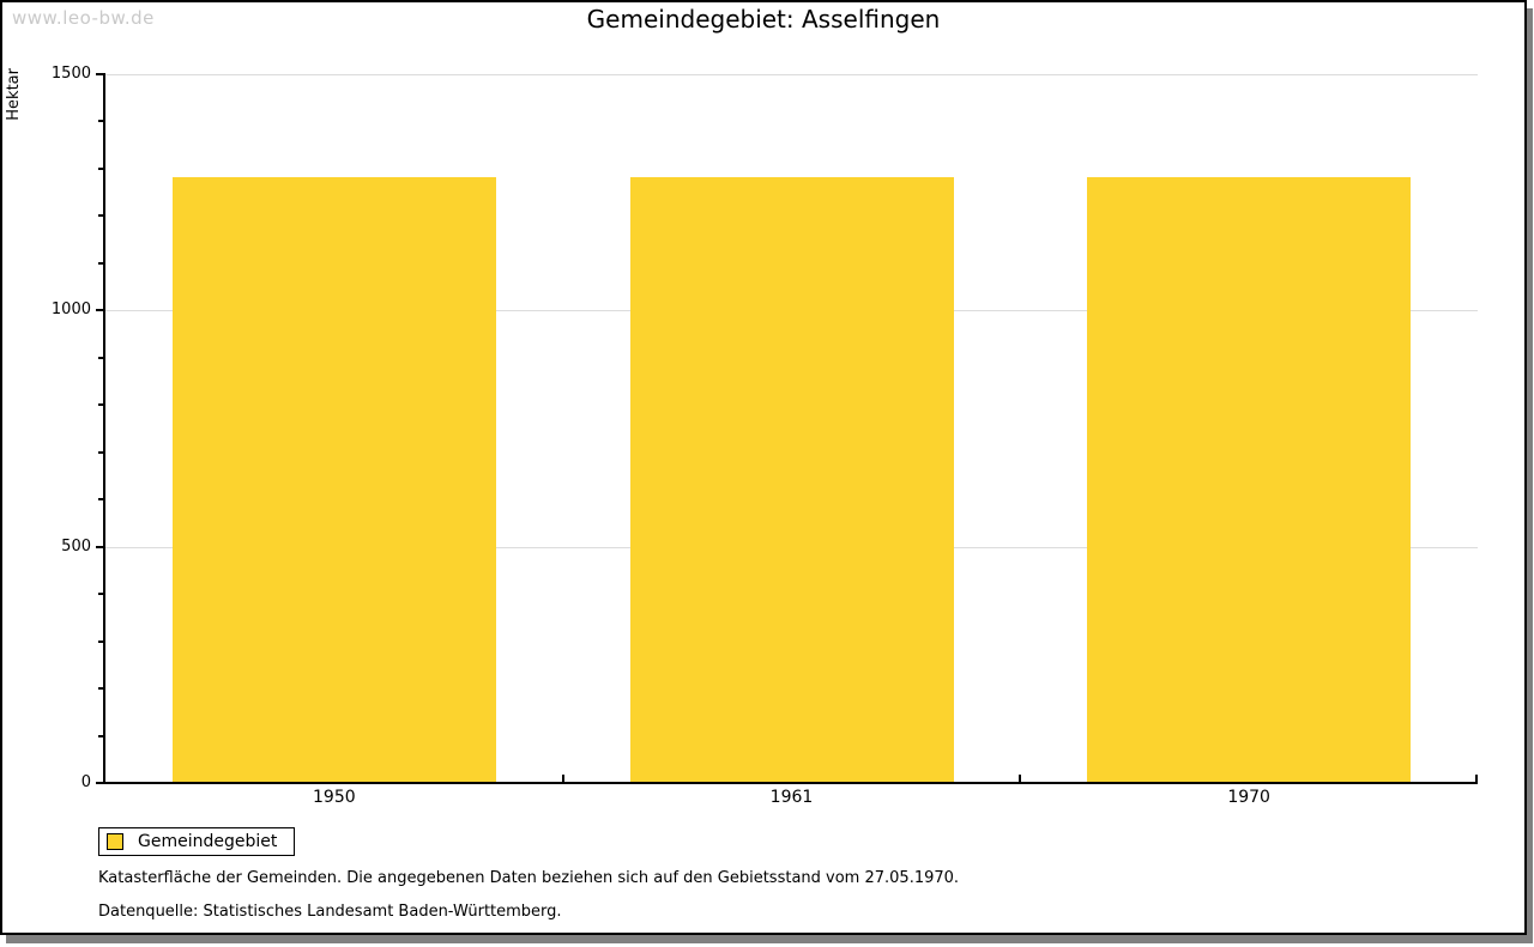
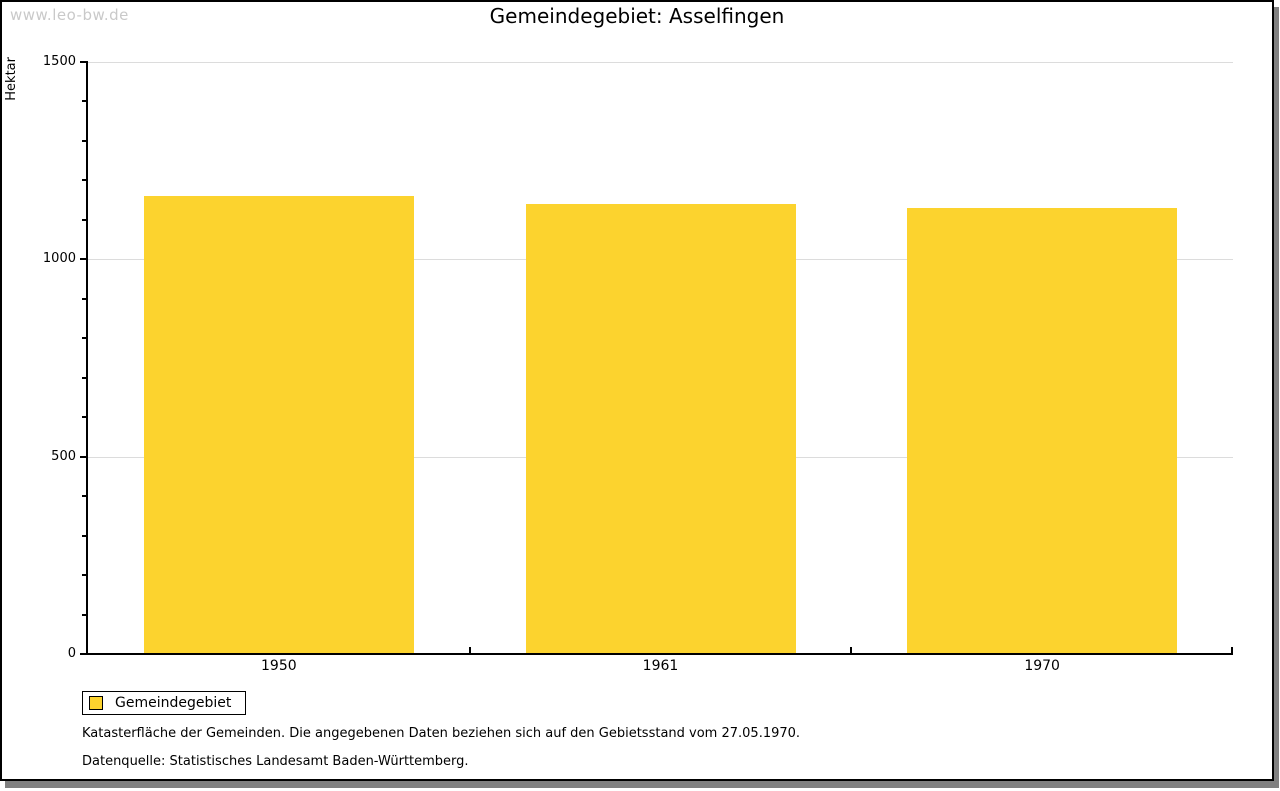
1950: 1280 -> 1160
1961: 1280 -> 1140
1970: 1280 -> 1130
